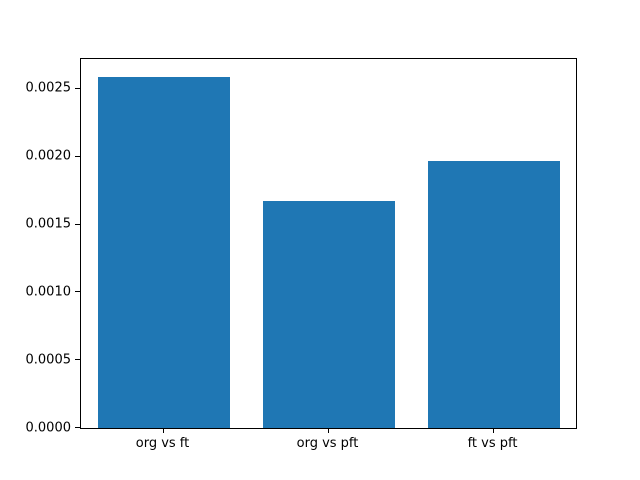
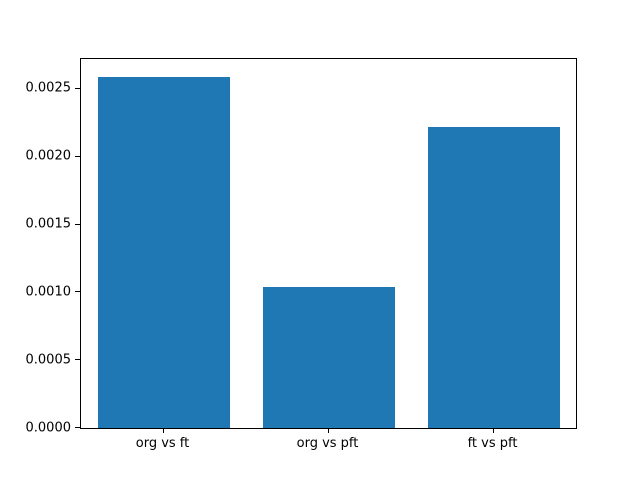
org vs pft: 0.00167 -> 0.00104
ft vs pft: 0.00197 -> 0.00222
